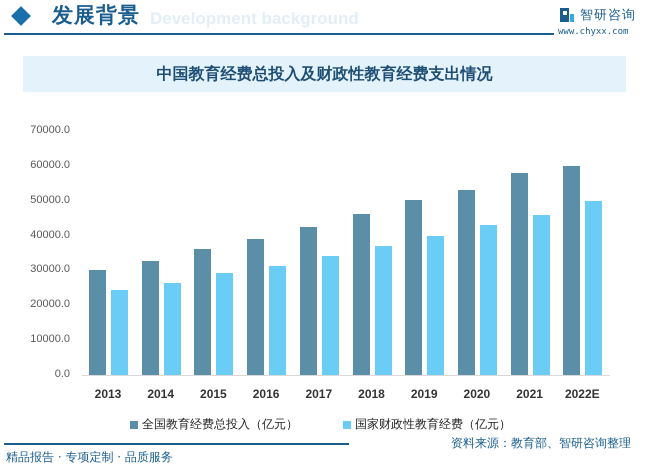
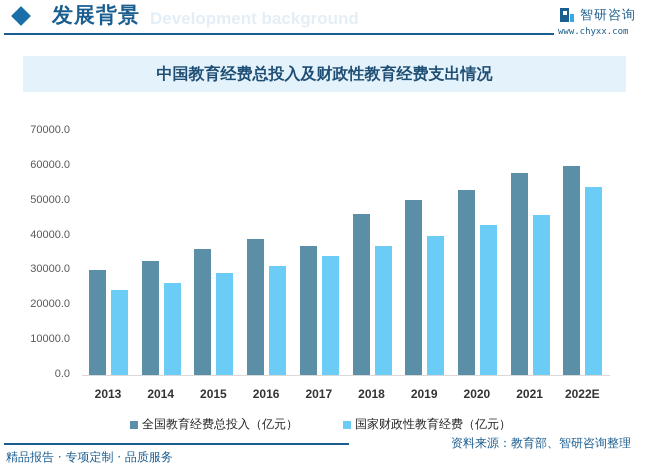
全国教育经费总投入（亿元）/2017: 43000 -> 37000
国家财政性教育经费（亿元）/2022E: 50000 -> 54000
